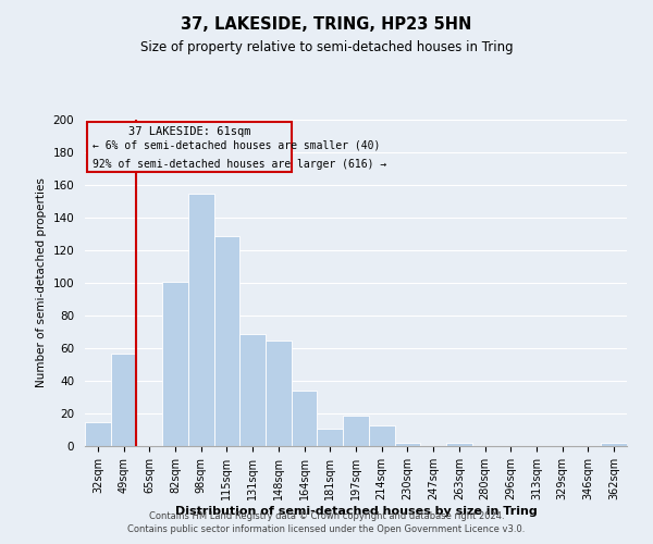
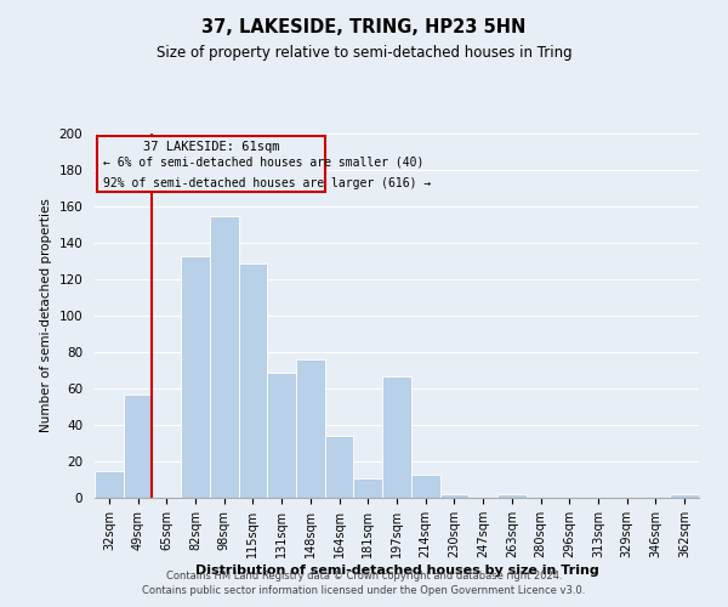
82sqm: 101 -> 133
148sqm: 65 -> 76
197sqm: 19 -> 67
